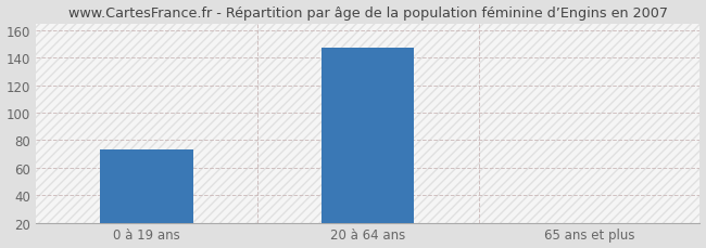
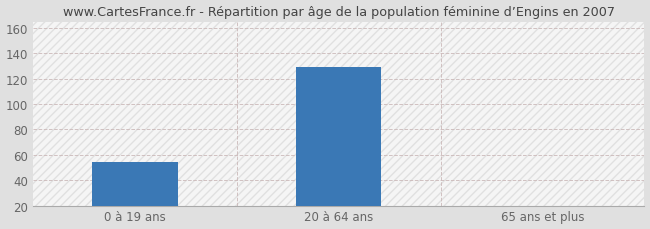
0 à 19 ans: 73 -> 54
20 à 64 ans: 147 -> 129
